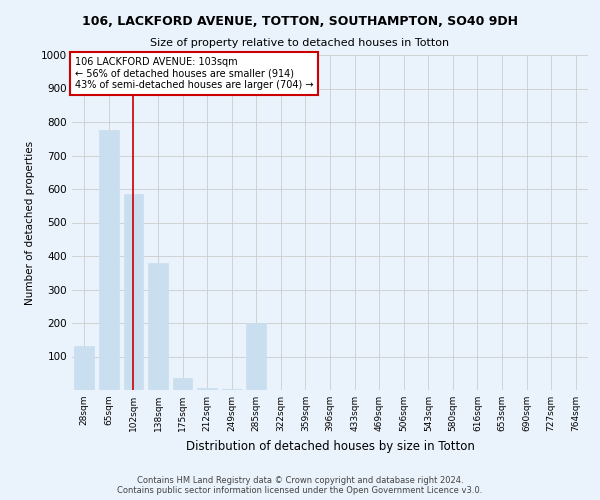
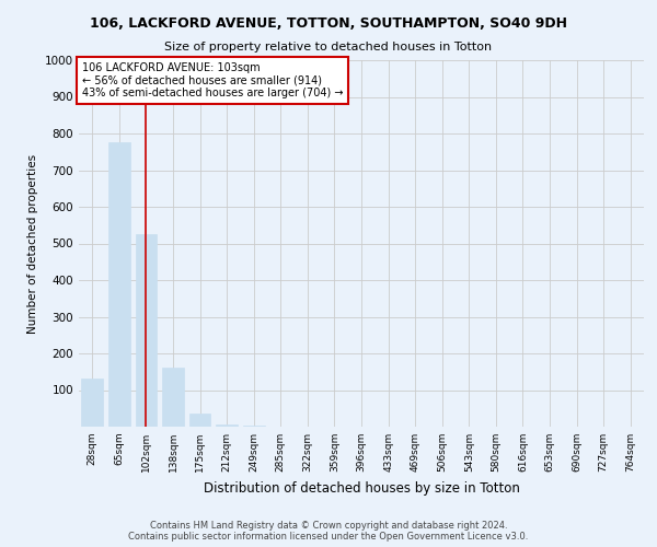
102sqm: 585 -> 525
138sqm: 380 -> 160
285sqm: 200 -> 1
